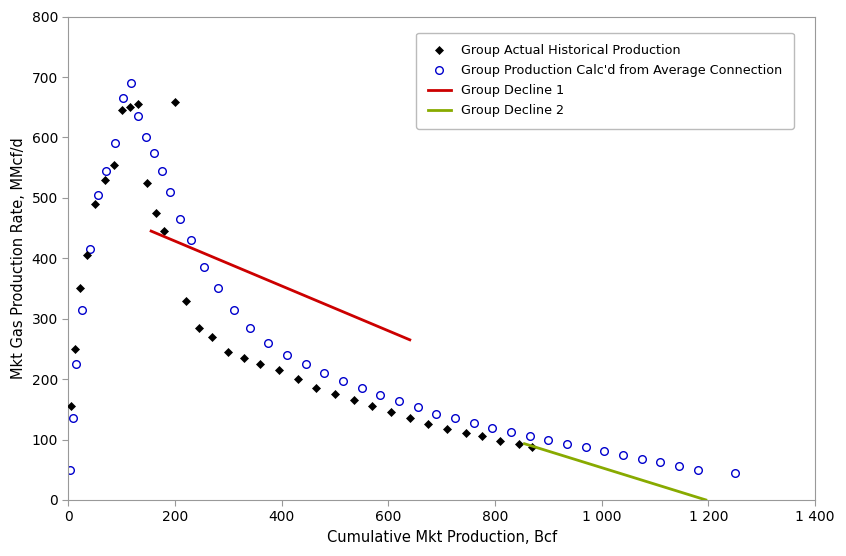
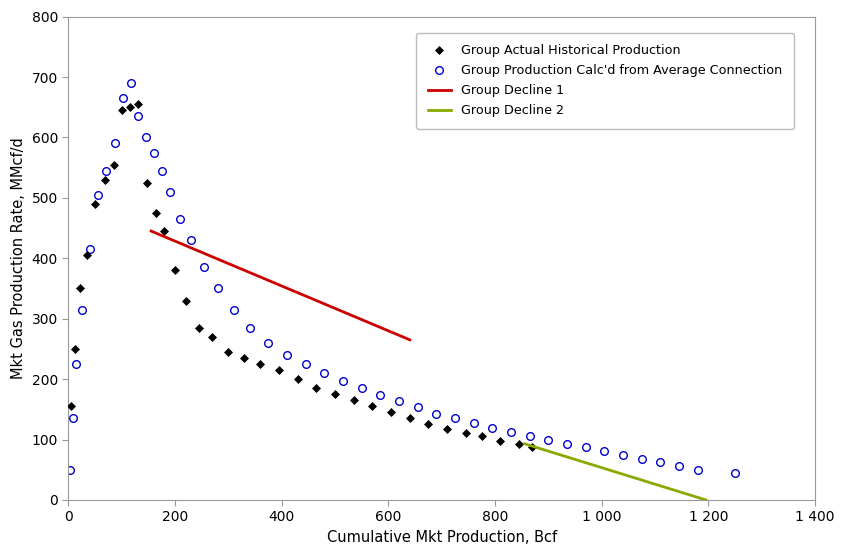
Group Actual Historical Production/200: 658 -> 380
